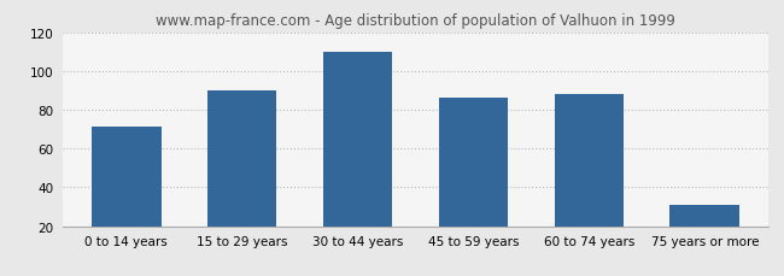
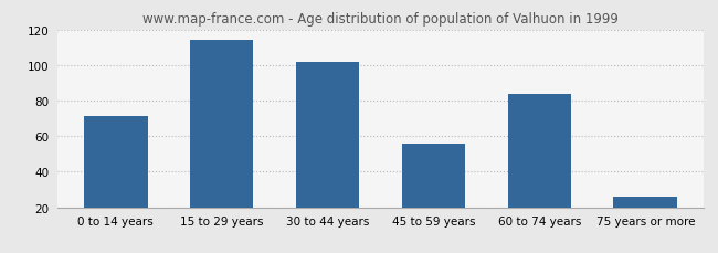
15 to 29 years: 90 -> 114
30 to 44 years: 110 -> 102
45 to 59 years: 86 -> 56
60 to 74 years: 88 -> 84
75 years or more: 31 -> 26
